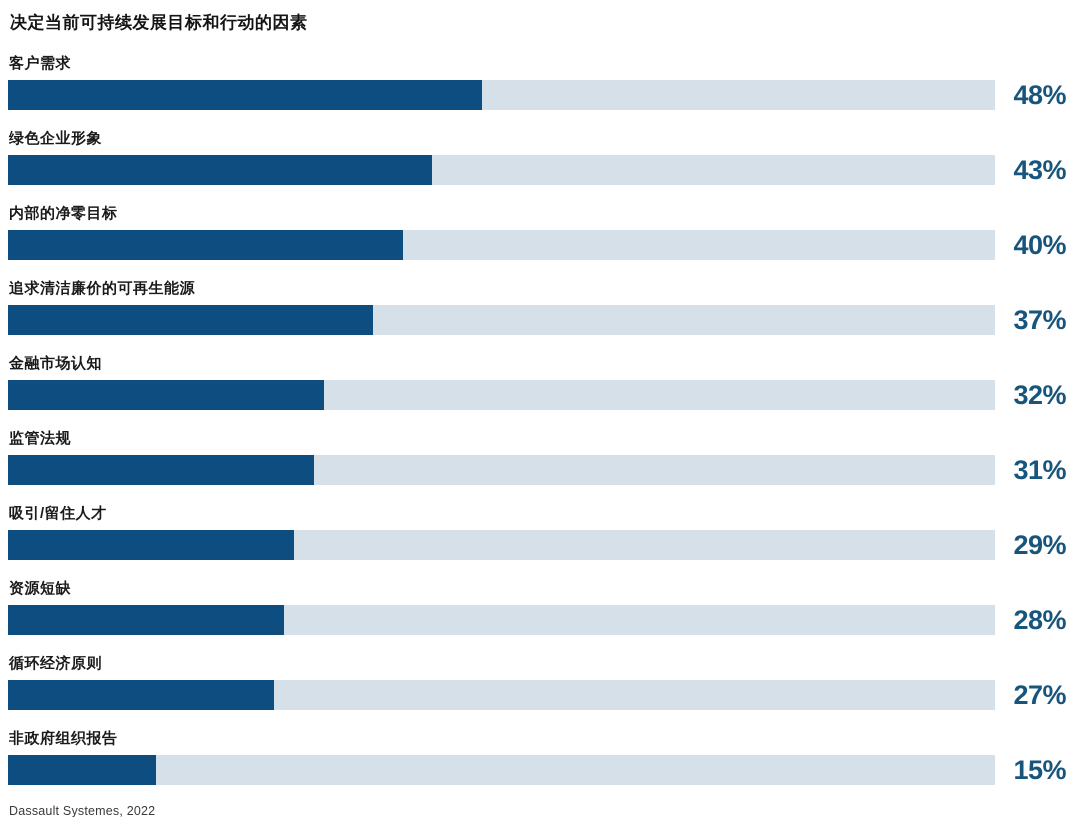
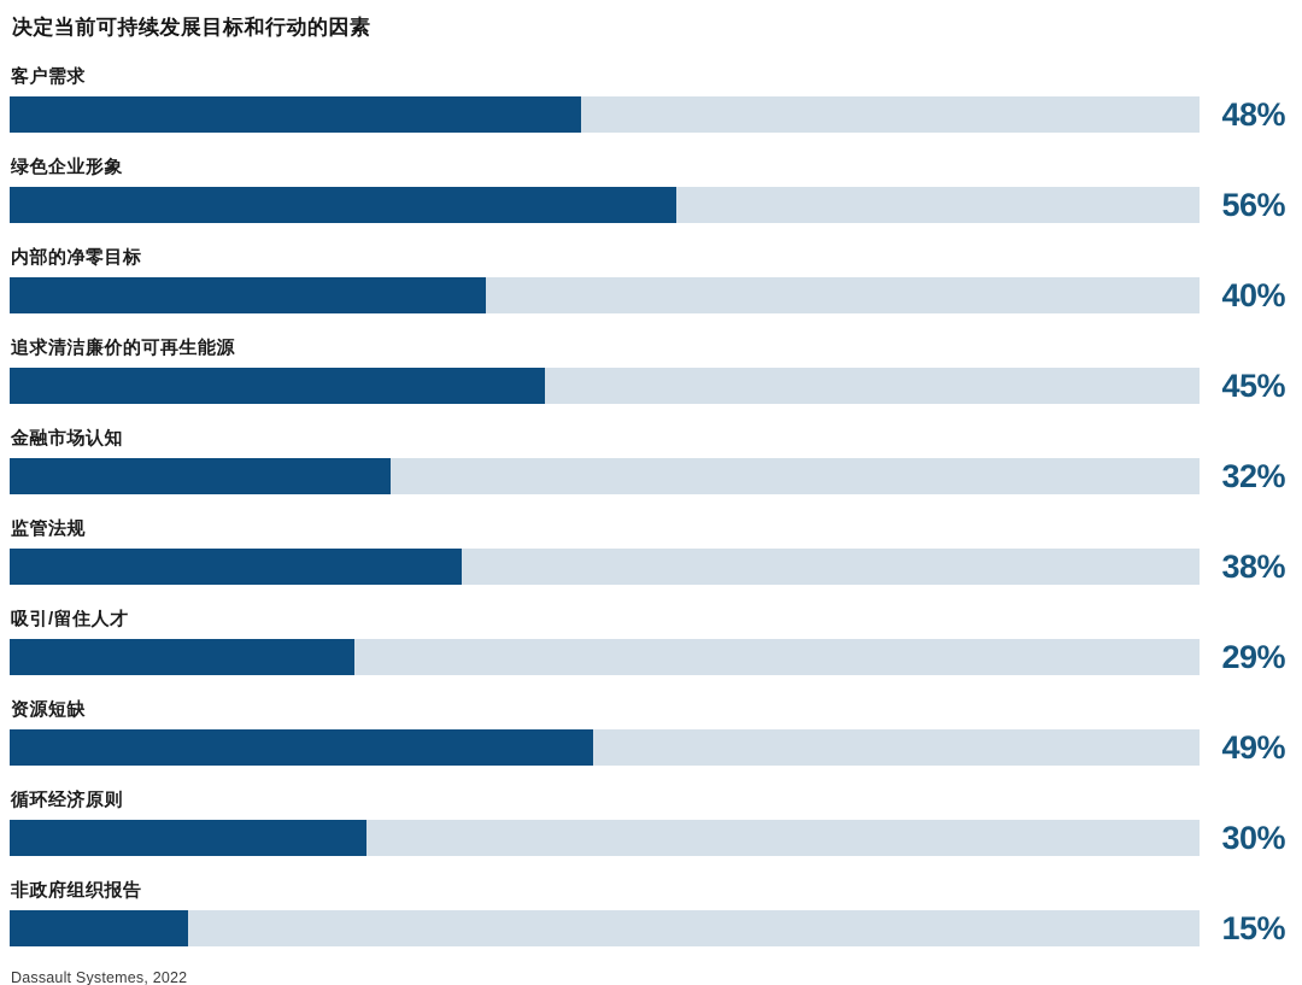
绿色企业形象: 43% -> 56%
追求清洁廉价的可再生能源: 37% -> 45%
监管法规: 31% -> 38%
资源短缺: 28% -> 49%
循环经济原则: 27% -> 30%
